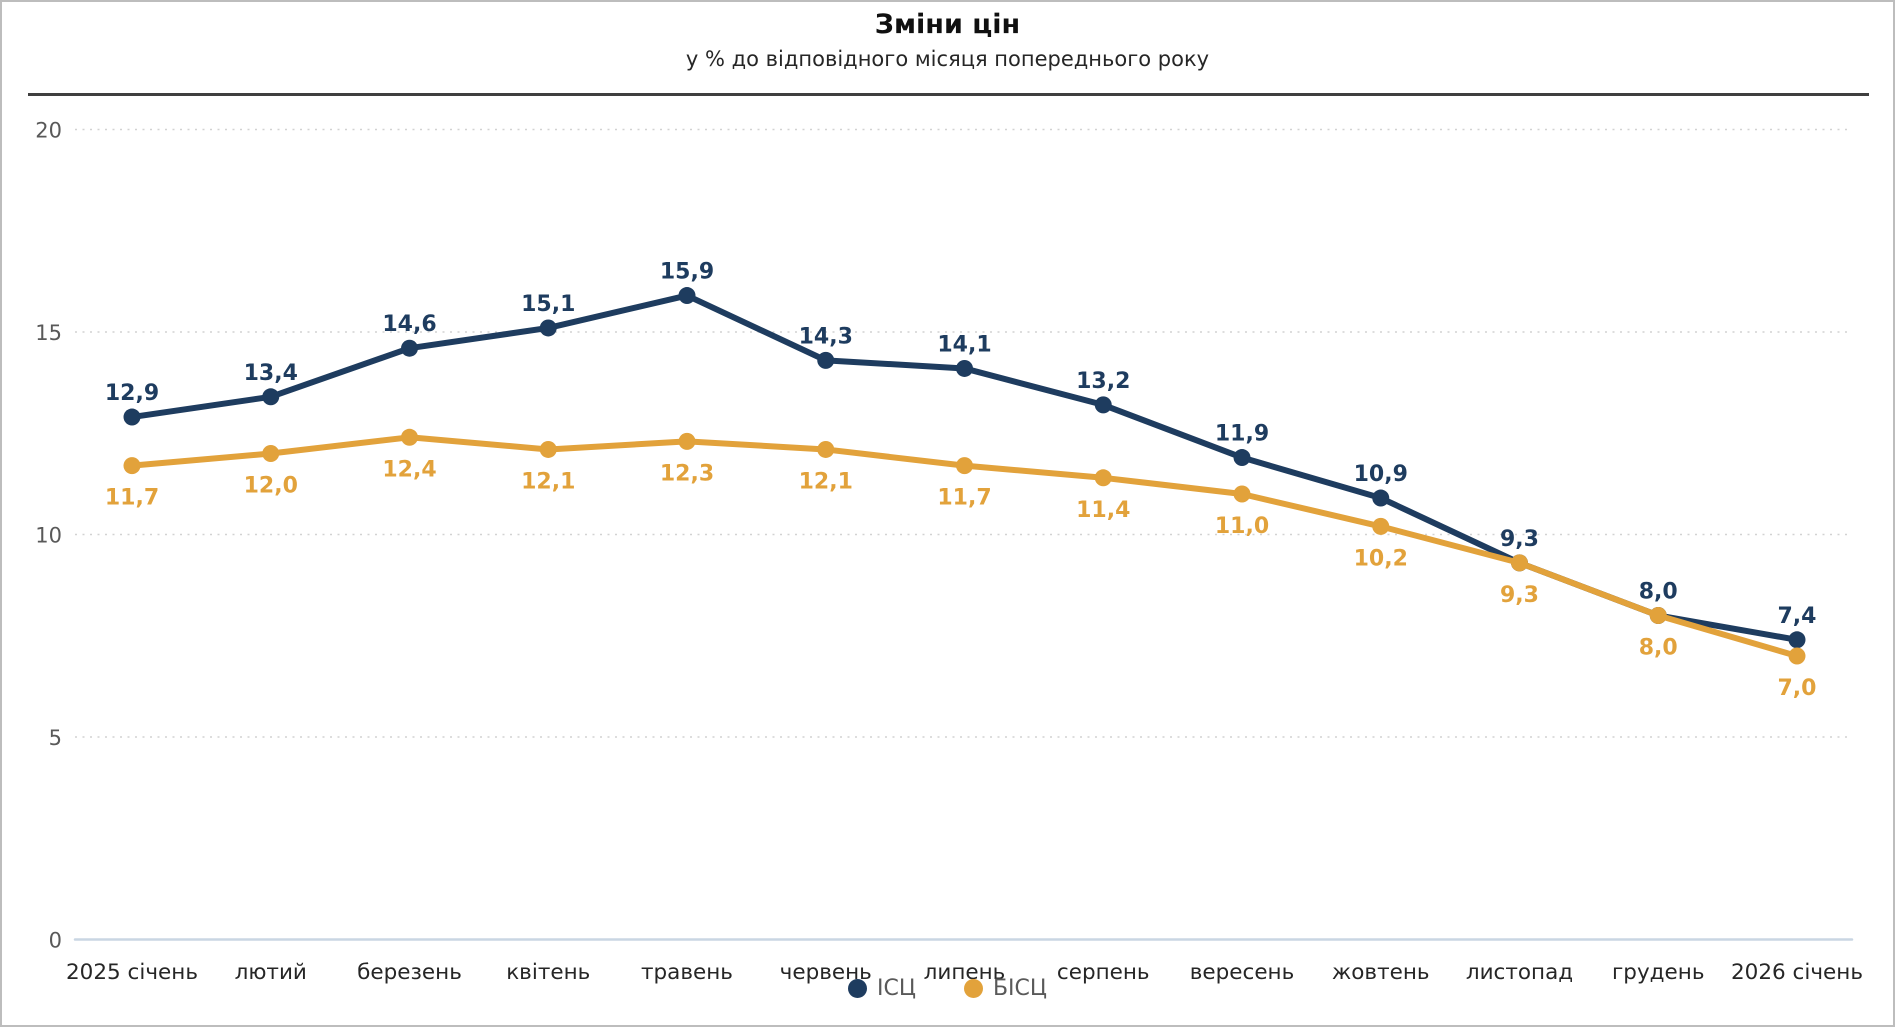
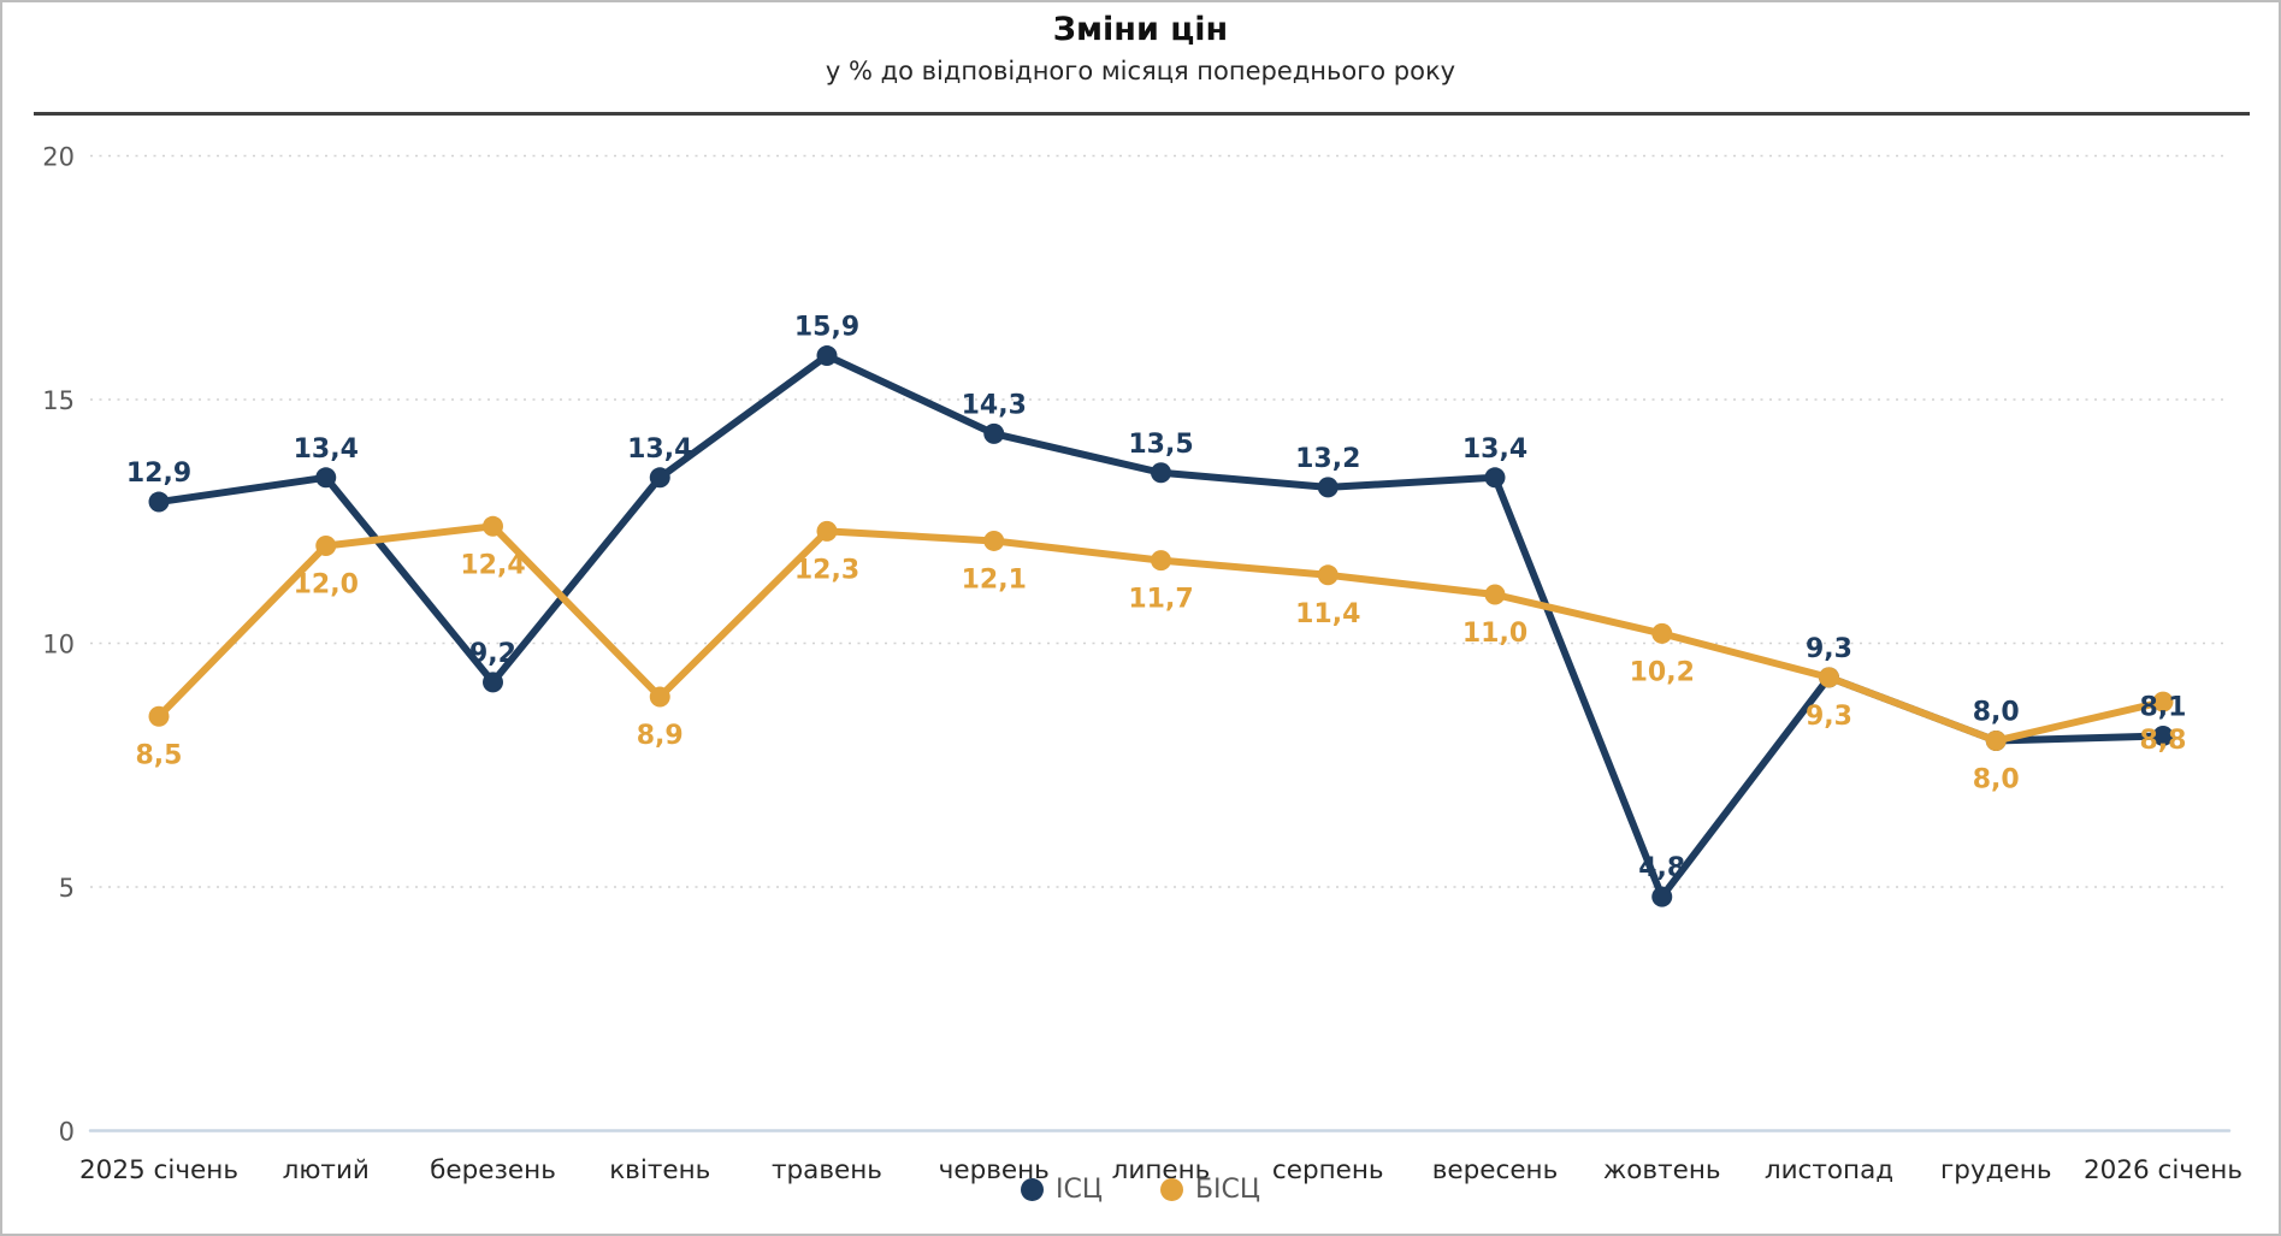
БІСЦ/2025 січень: 11,7 -> 8,5
ІСЦ/березень: 14,6 -> 9,2
ІСЦ/квітень: 15,1 -> 13,4
БІСЦ/квітень: 12,1 -> 8,9
ІСЦ/липень: 14,1 -> 13,5
ІСЦ/вересень: 11,9 -> 13,4
ІСЦ/жовтень: 10,9 -> 4,8
ІСЦ/2026 січень: 7,4 -> 8,1
БІСЦ/2026 січень: 7,0 -> 8,8
